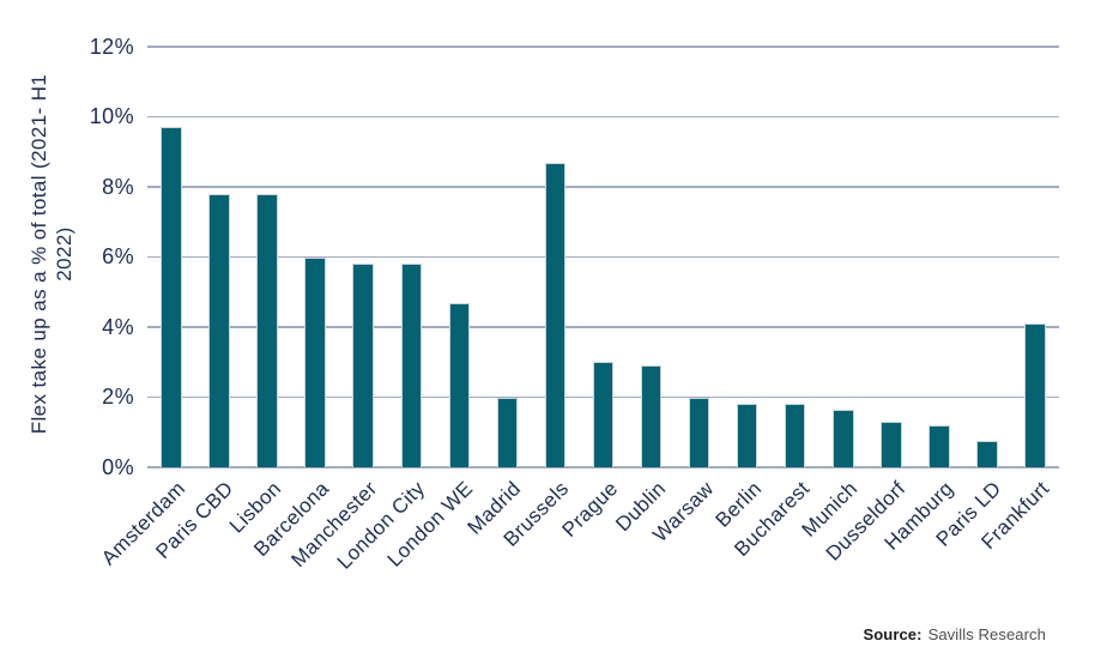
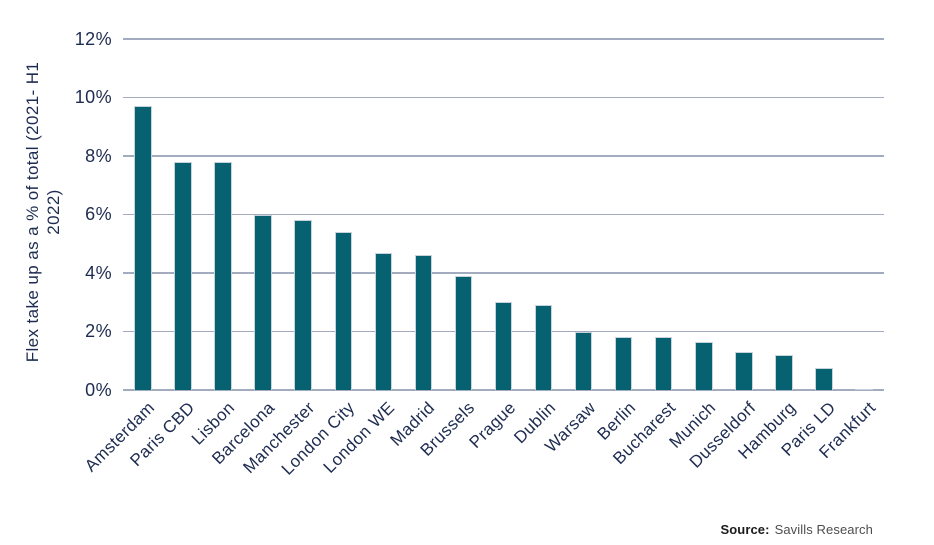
London City: 5.8% -> 5.4%
Madrid: 2.0% -> 4.6%
Brussels: 8.7% -> 3.9%
Frankfurt: 4.1% -> 0.1%
